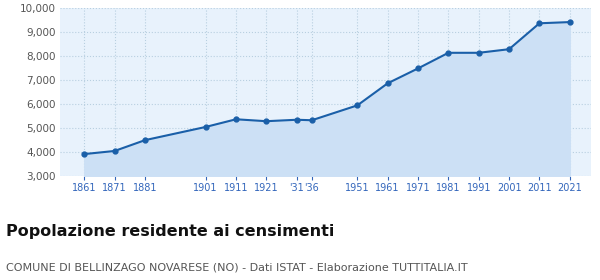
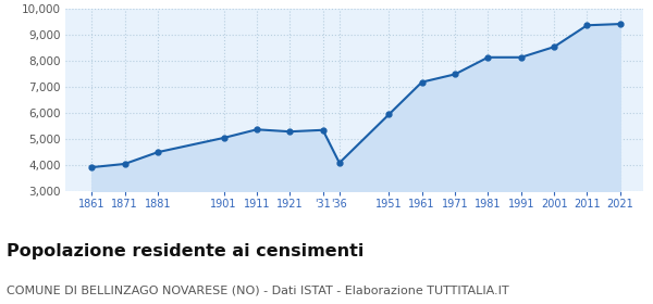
'36: 5,340 -> 4,100
1961: 6,880 -> 7,200
2001: 8,300 -> 8,550
